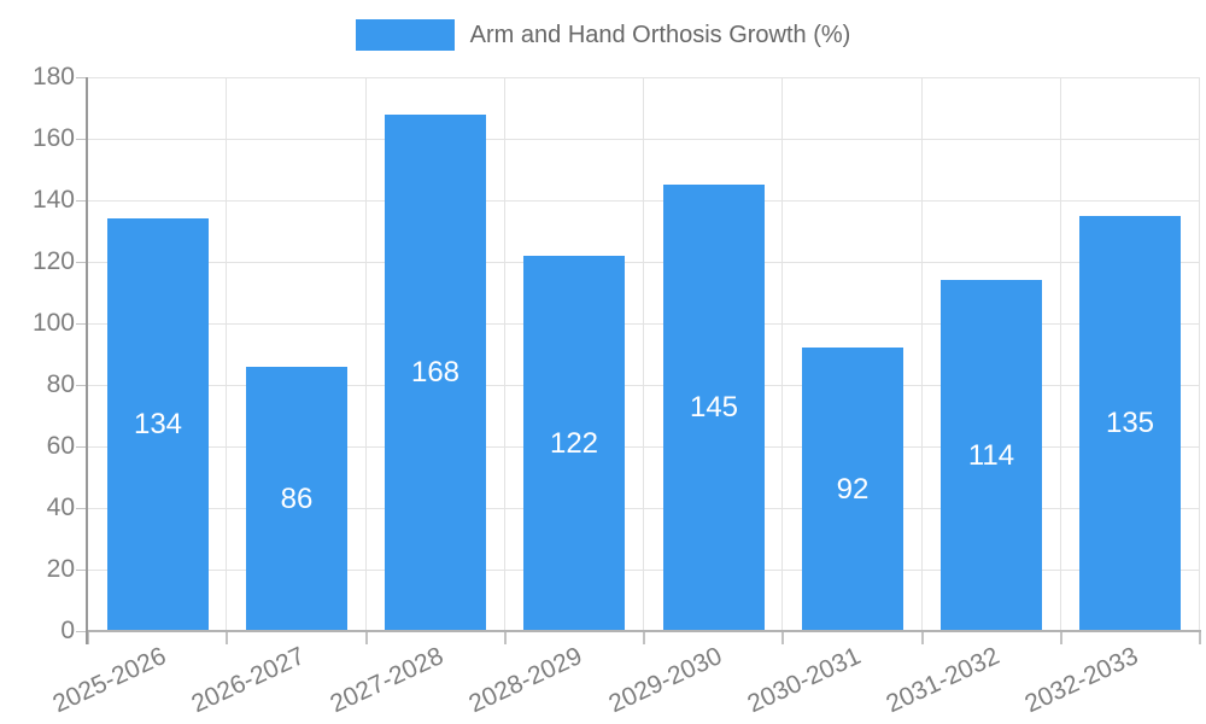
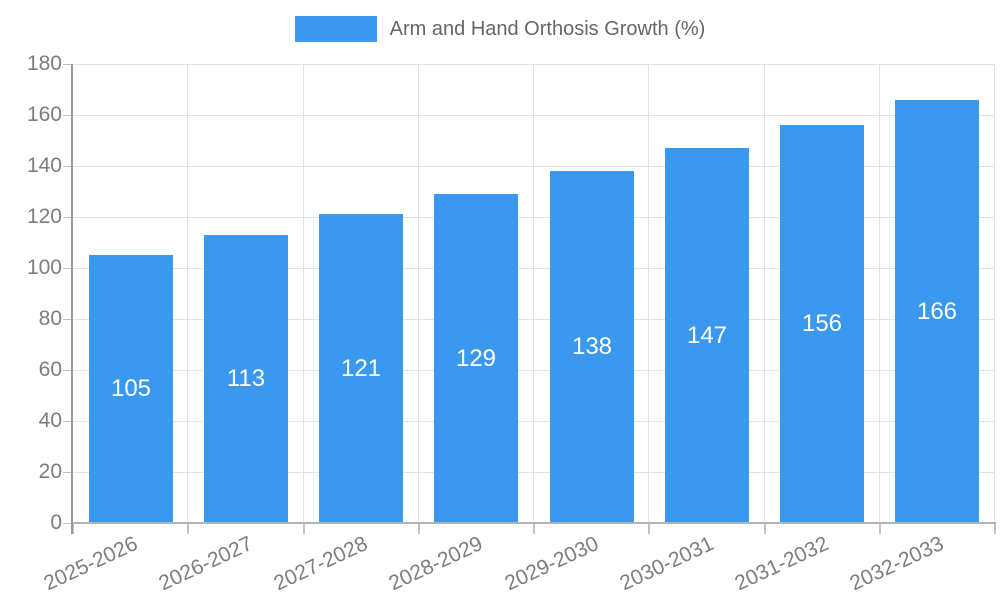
2025-2026: 134 -> 105
2026-2027: 86 -> 113
2027-2028: 168 -> 121
2028-2029: 122 -> 129
2029-2030: 145 -> 138
2030-2031: 92 -> 147
2031-2032: 114 -> 156
2032-2033: 135 -> 166
